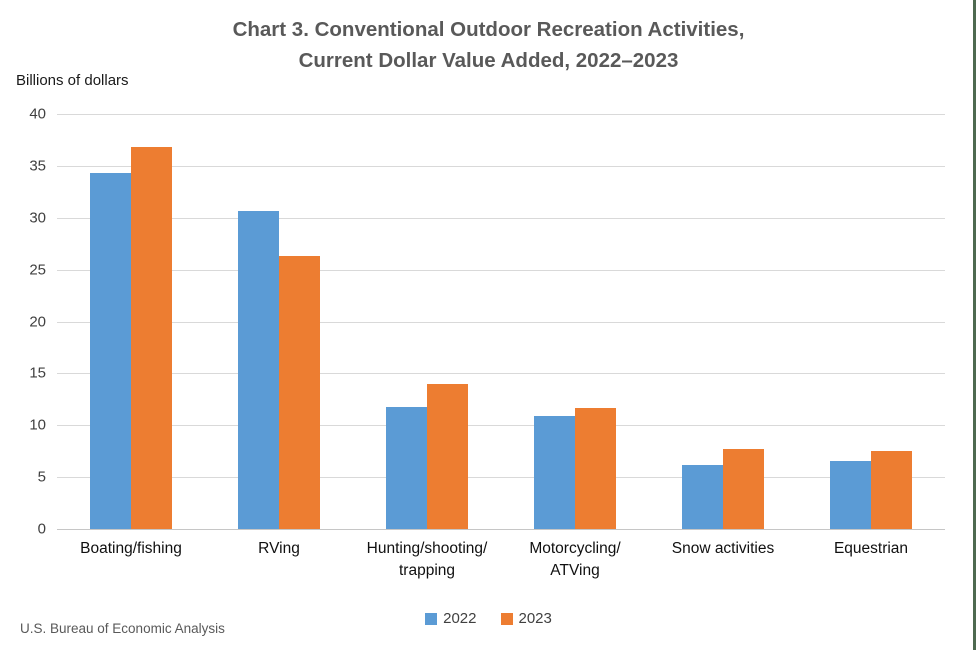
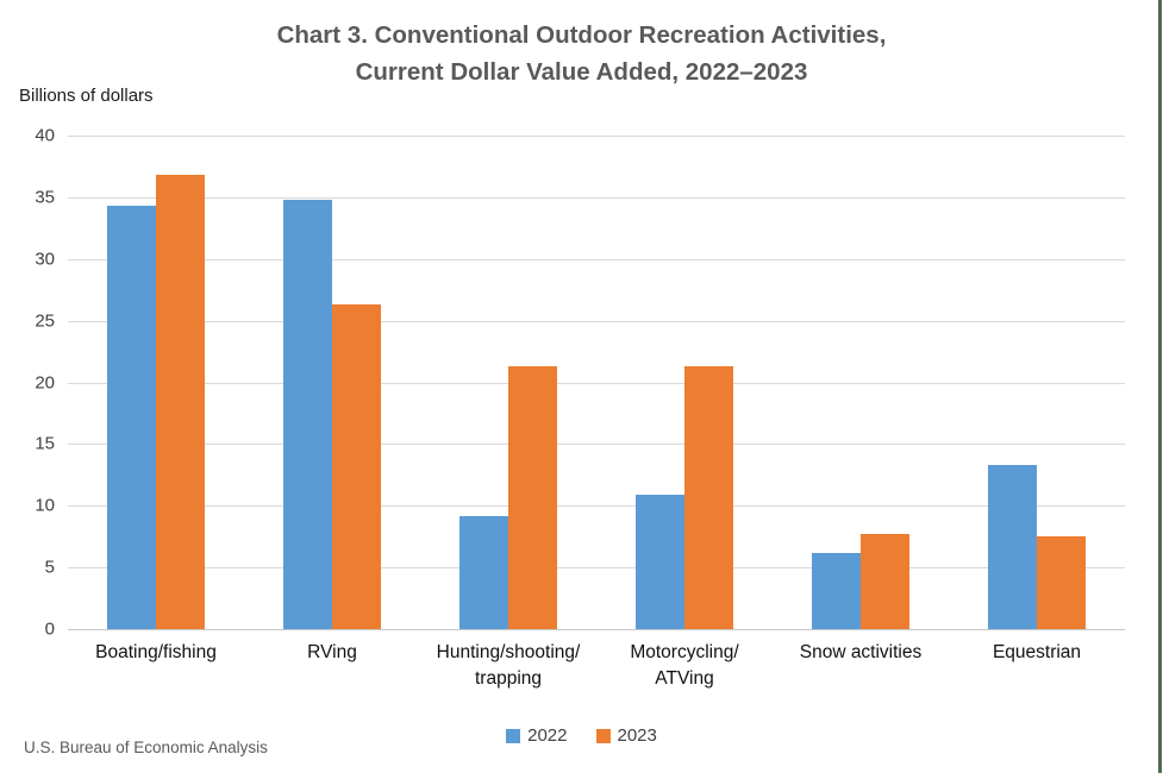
2022/RVing: 30.7 -> 34.8
2022/Hunting/shooting/ trapping: 11.8 -> 9.2
2023/Hunting/shooting/ trapping: 14.0 -> 21.3
2023/Motorcycling/ ATVing: 11.7 -> 21.3
2022/Equestrian: 6.6 -> 13.3
